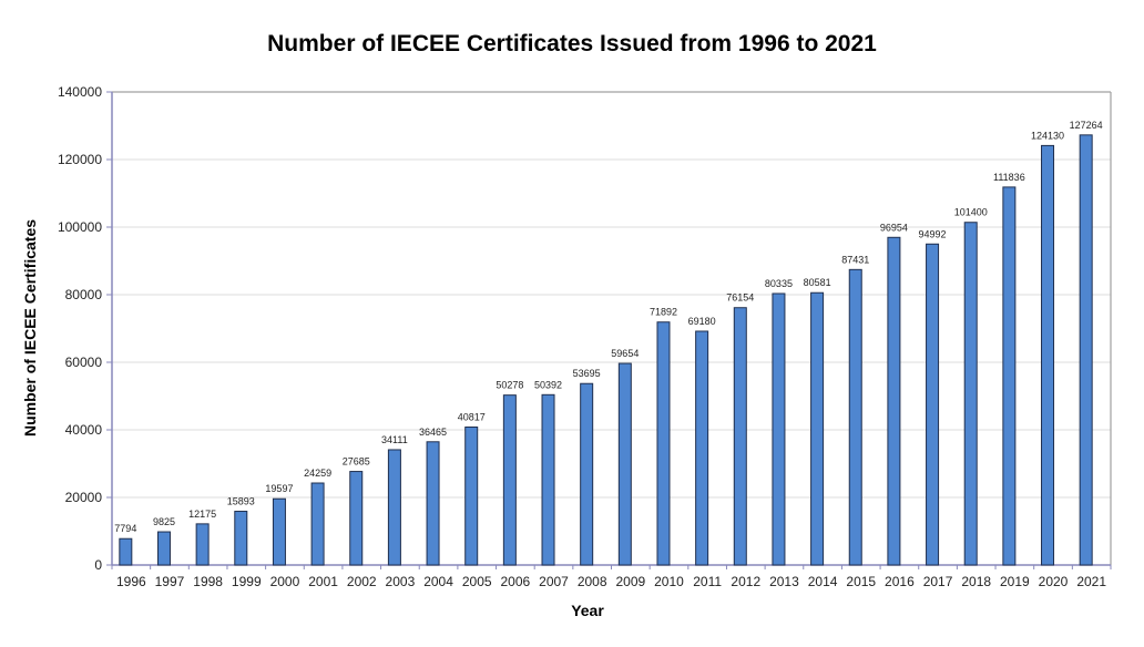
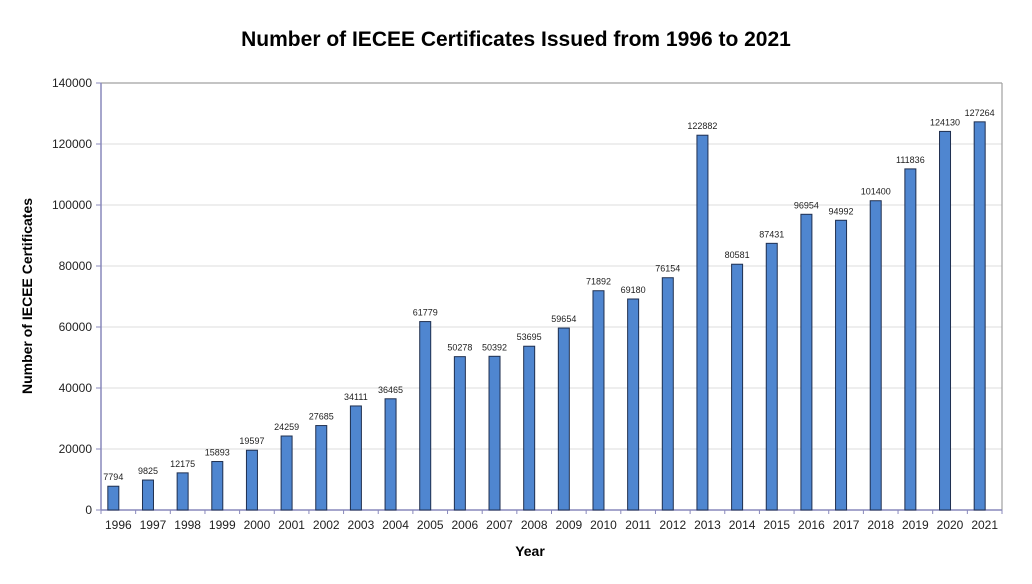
2005: 40817 -> 61779
2013: 80335 -> 122882
